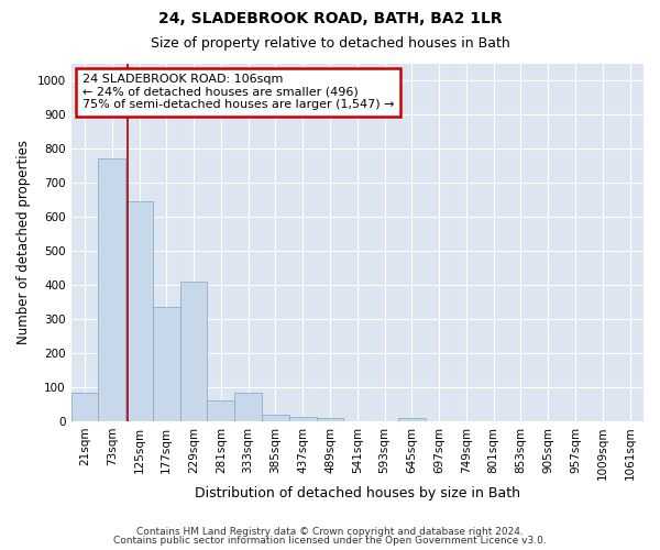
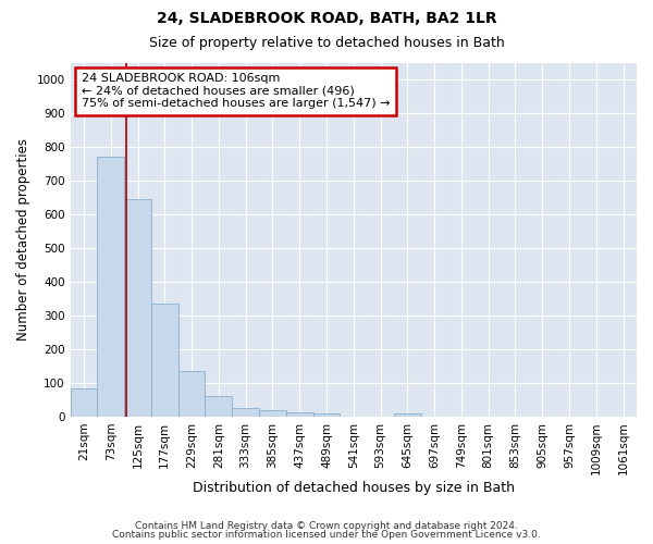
229sqm: 410 -> 135
333sqm: 85 -> 25
